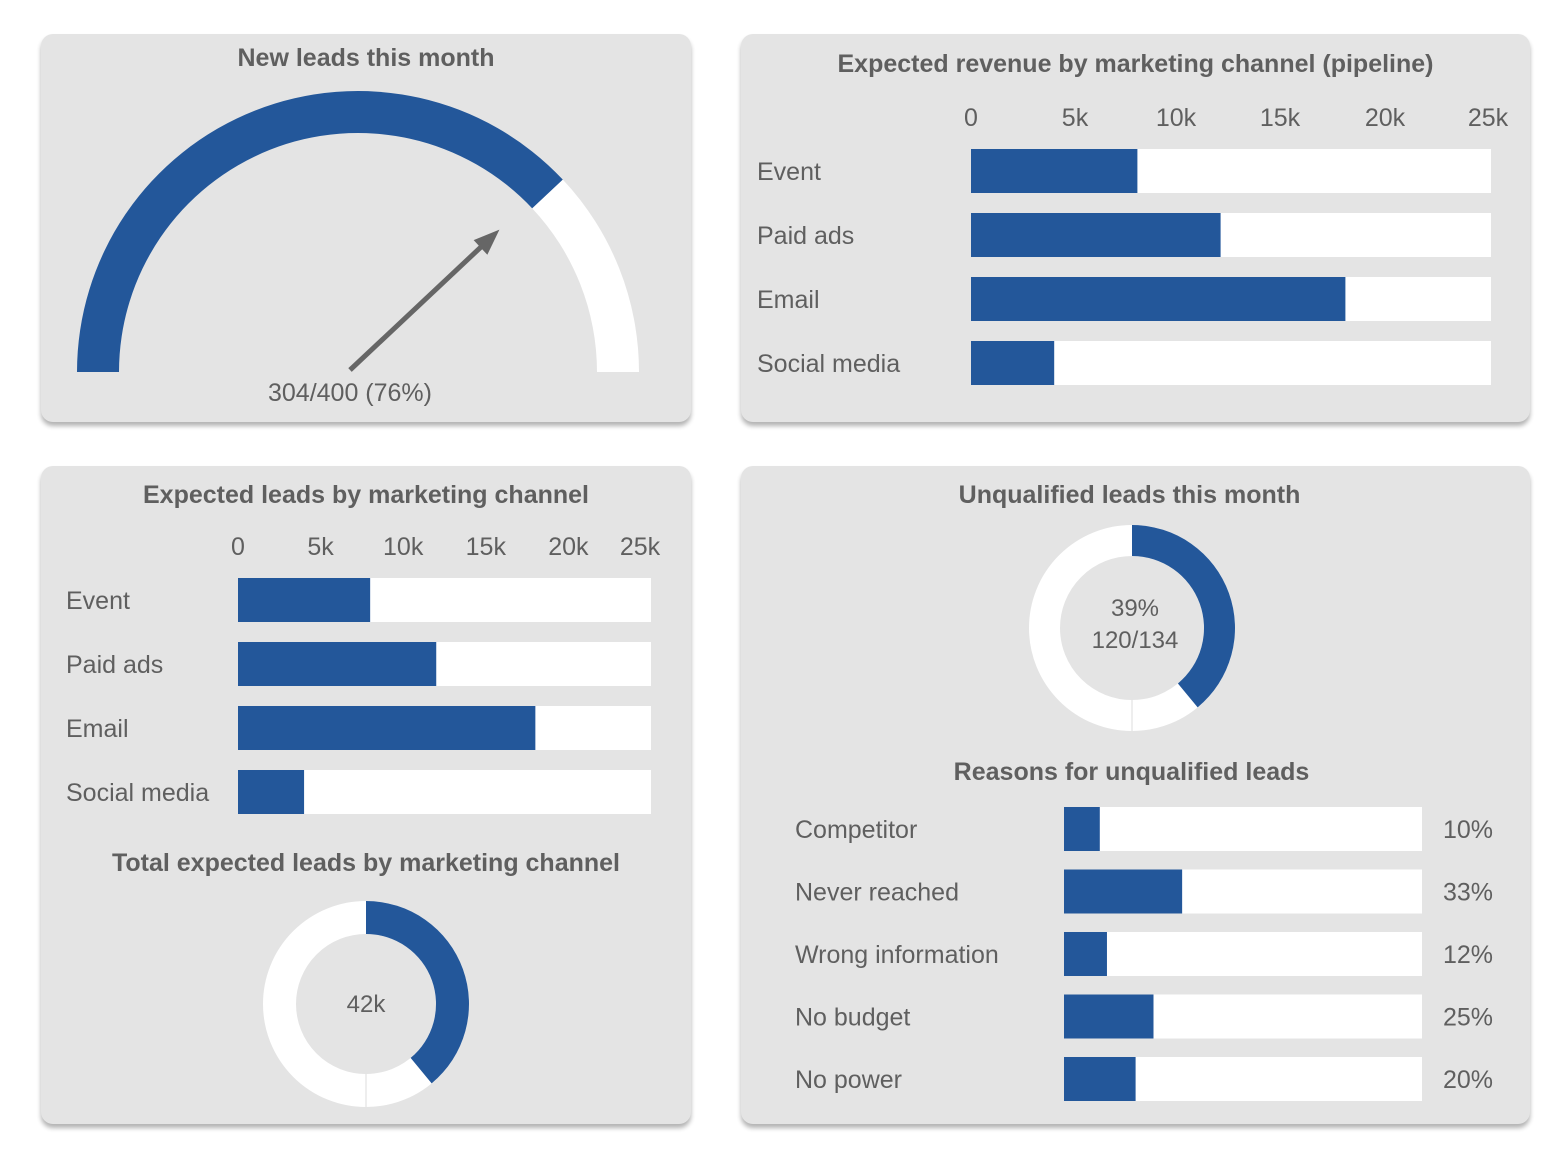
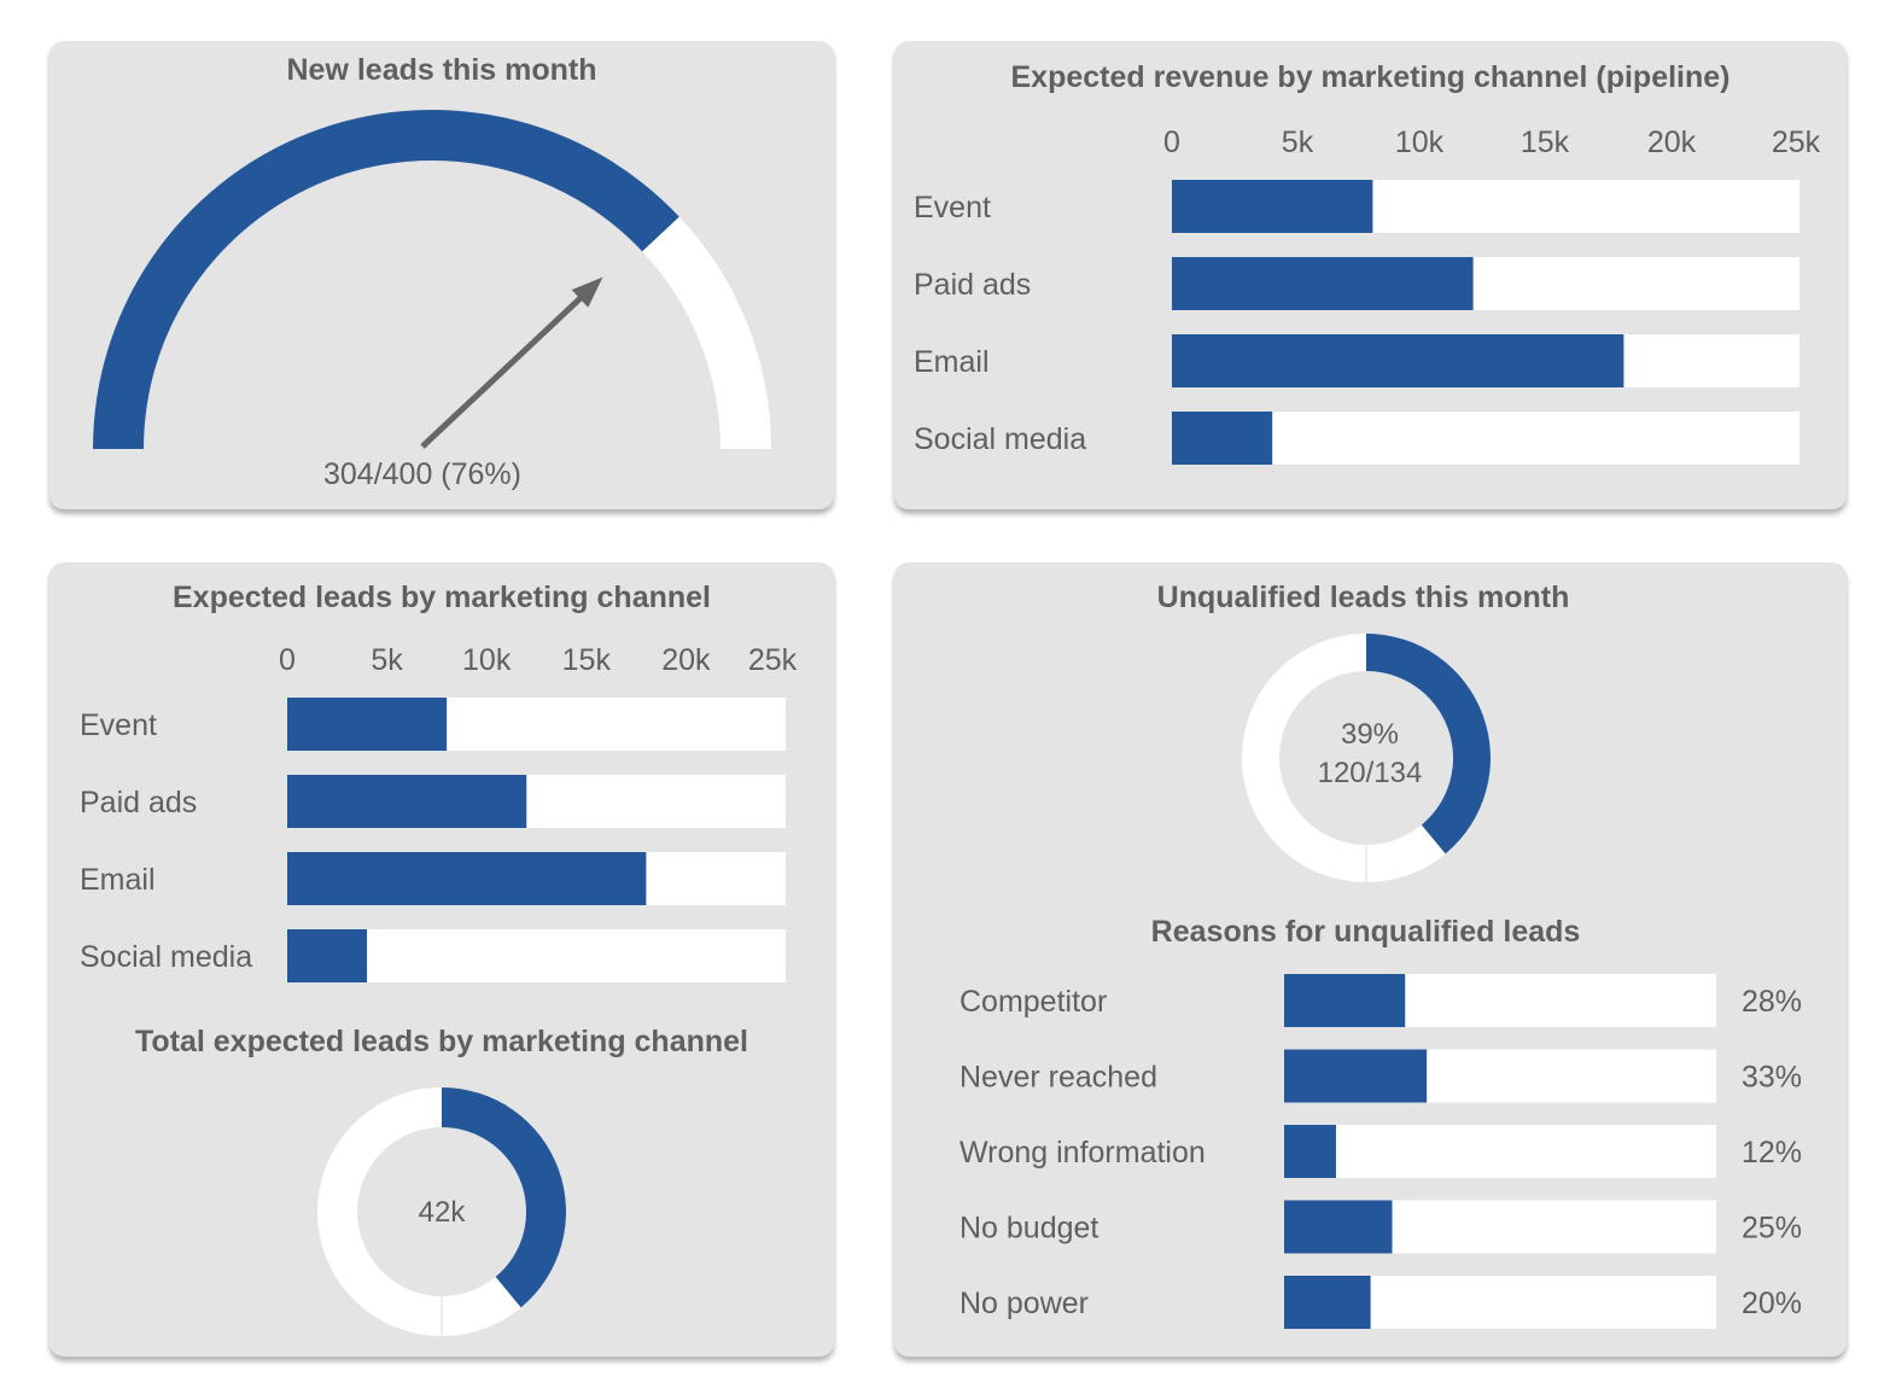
Reasons for unqualified leads/Competitor: 10% -> 28%
